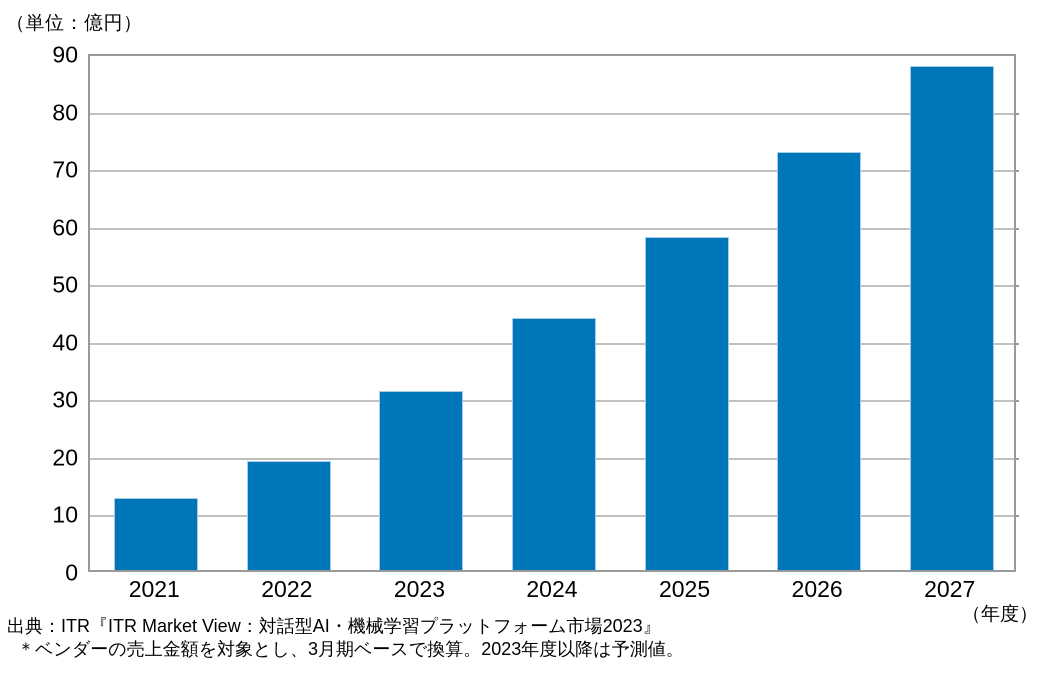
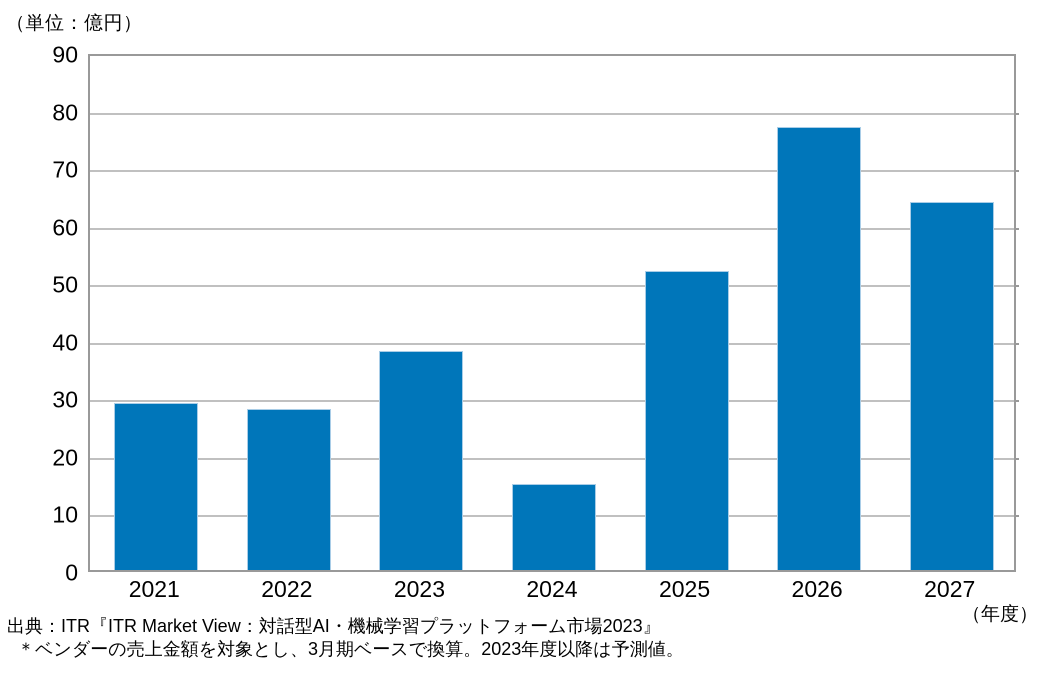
2021: 12 -> 29
2022: 19 -> 28
2023: 31 -> 38
2024: 44 -> 15
2025: 58 -> 52
2026: 73 -> 77
2027: 88 -> 64
